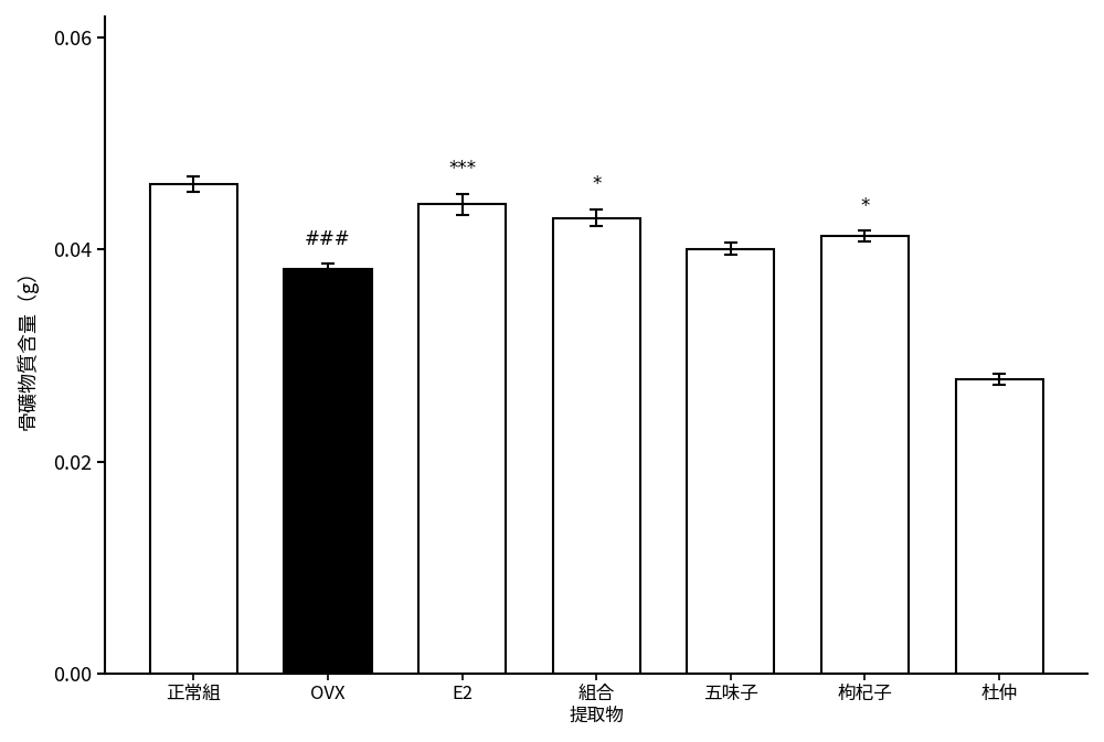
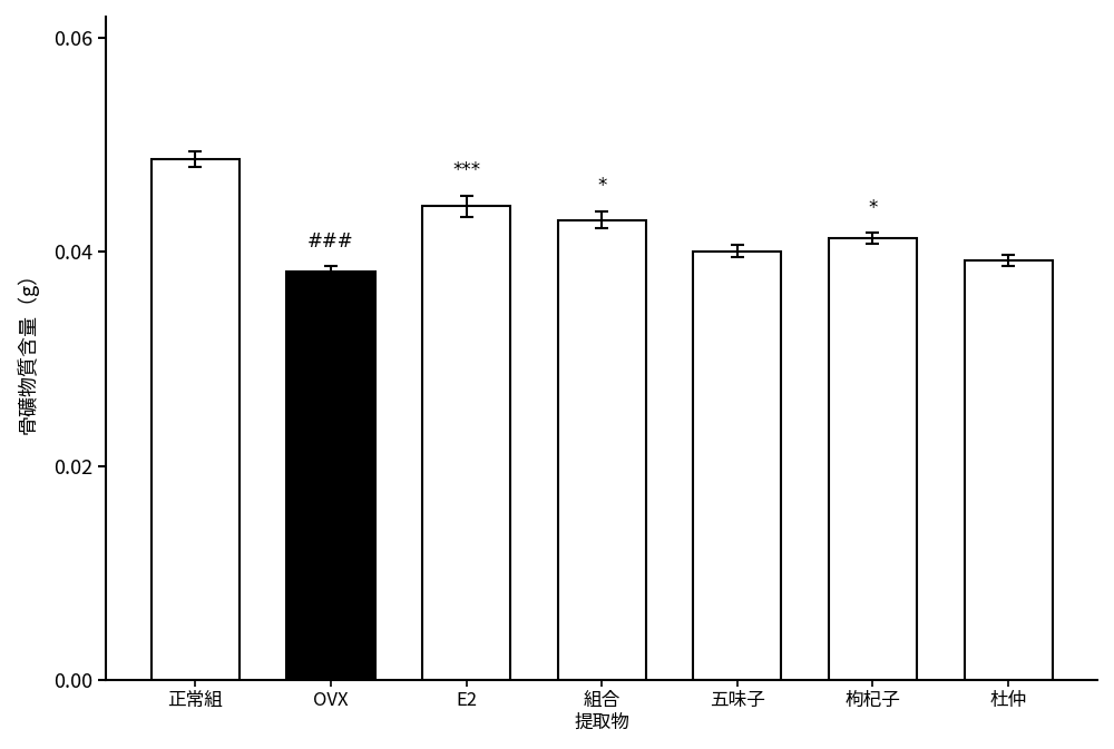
正常組: 0.0462 -> 0.0487
杜仲: 0.0278 -> 0.0392
